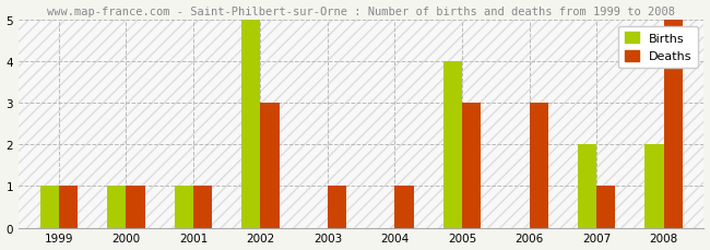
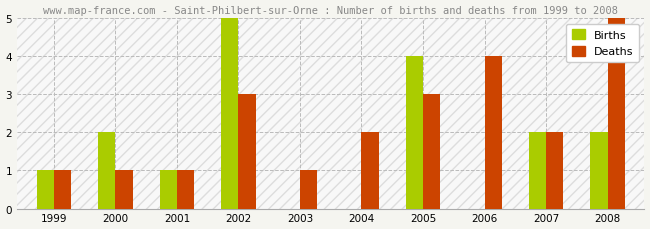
Births/2000: 1 -> 2
Deaths/2004: 1 -> 2
Deaths/2006: 3 -> 4
Deaths/2007: 1 -> 2
